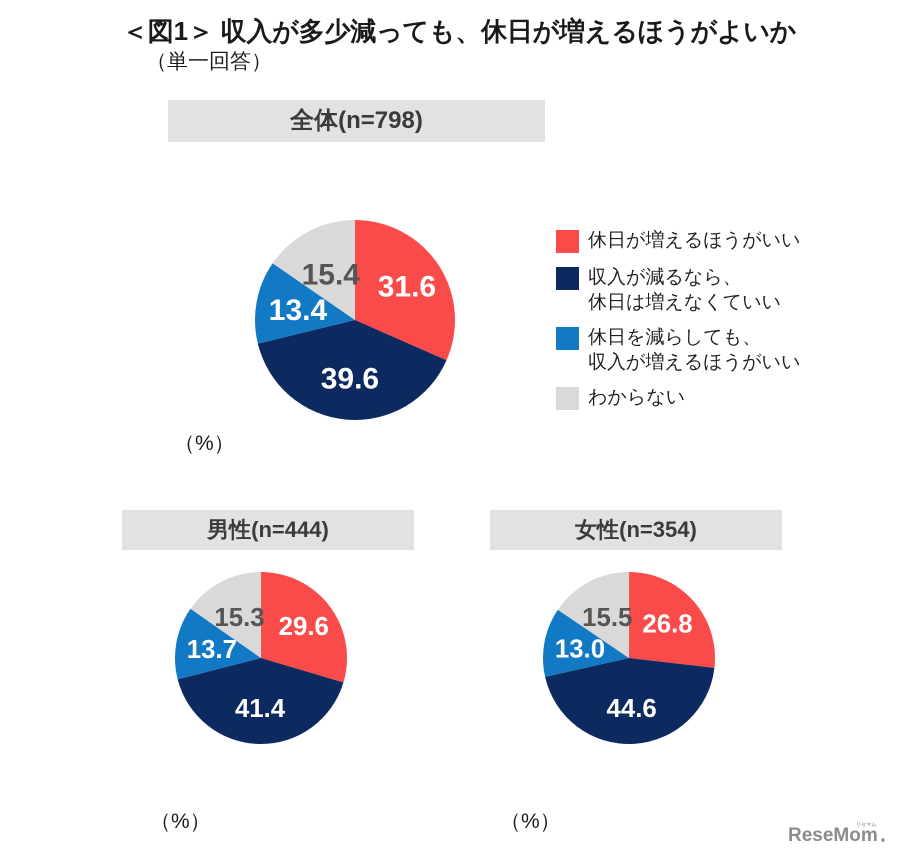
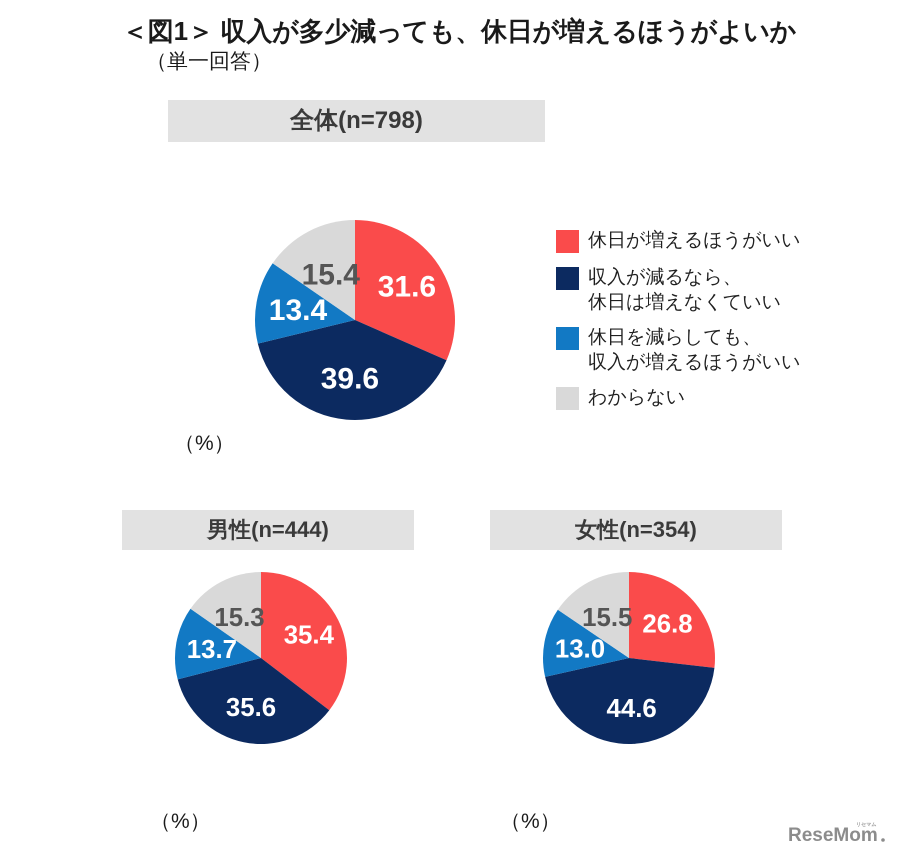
男性(n=444)/休日が増えるほうがいい: 29.6 -> 35.4
男性(n=444)/収入が減るなら、休日は増えなくていい: 41.4 -> 35.6
